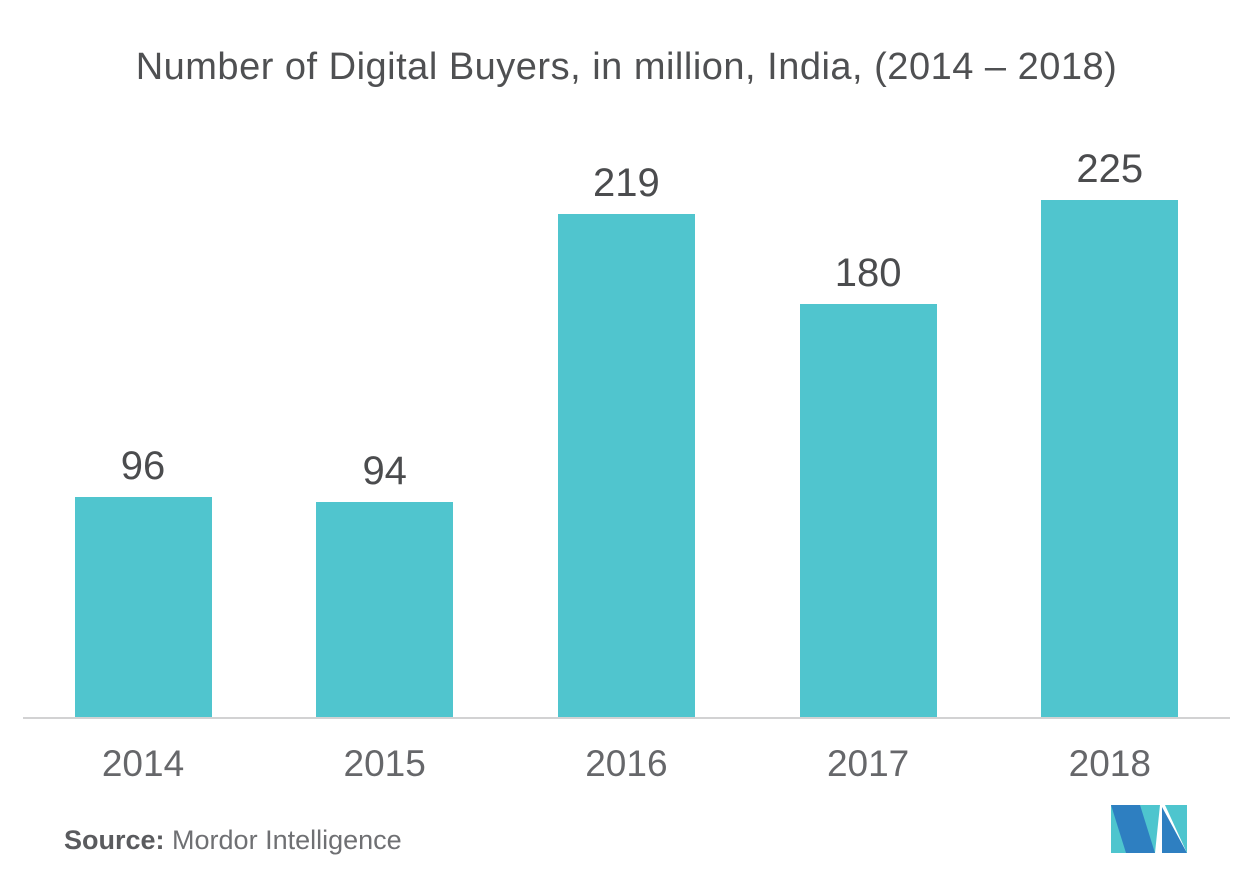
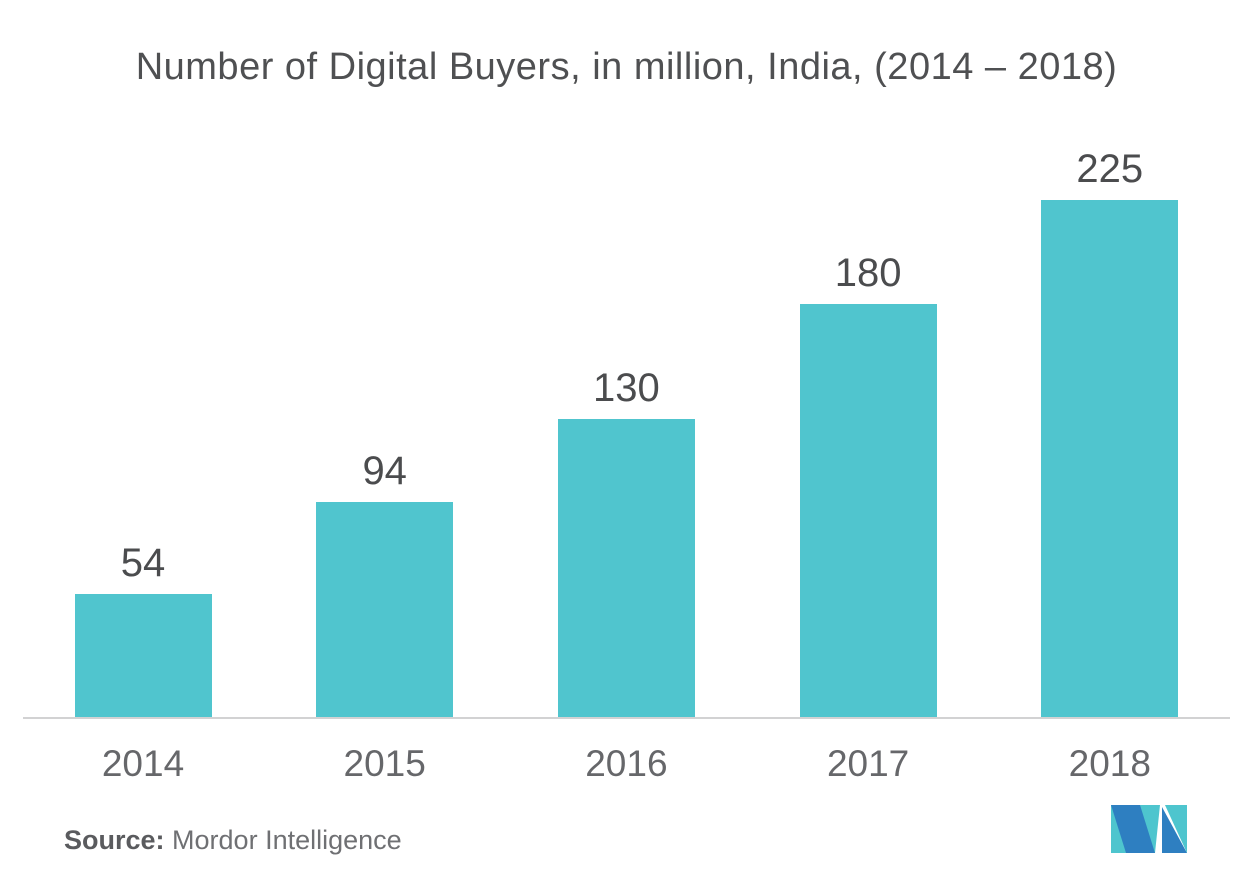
2014: 96 -> 54
2016: 219 -> 130
